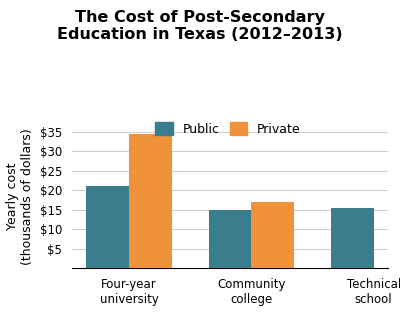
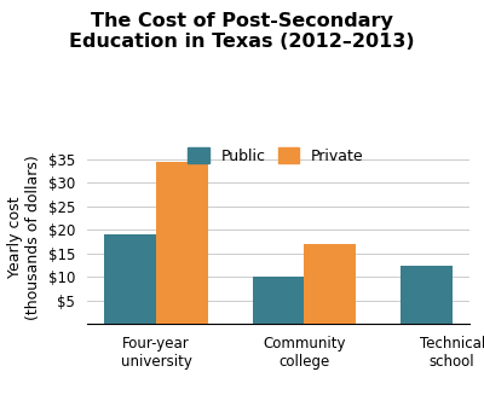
Public/Four-year university: $21.0 -> $19.0
Public/Community college: $15.0 -> $10.0
Public/Technical school: $15.5 -> $12.5
